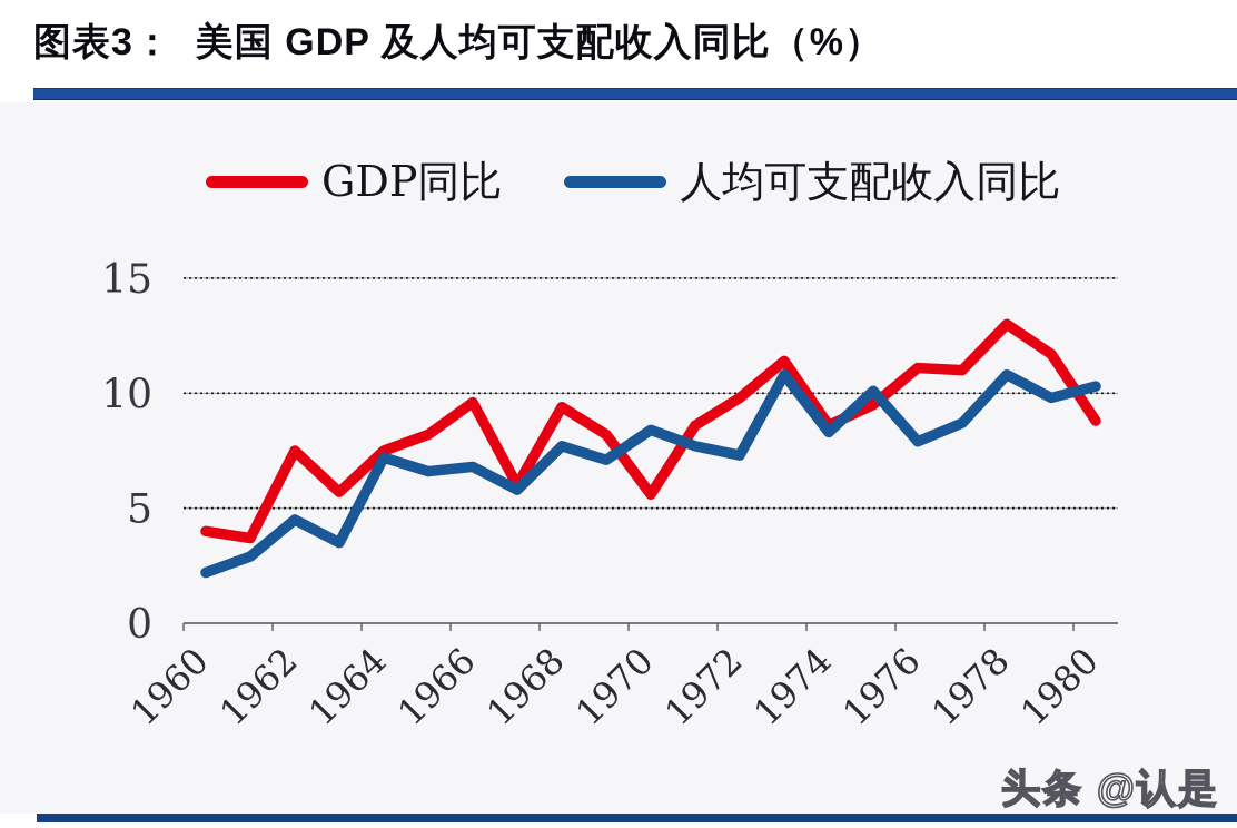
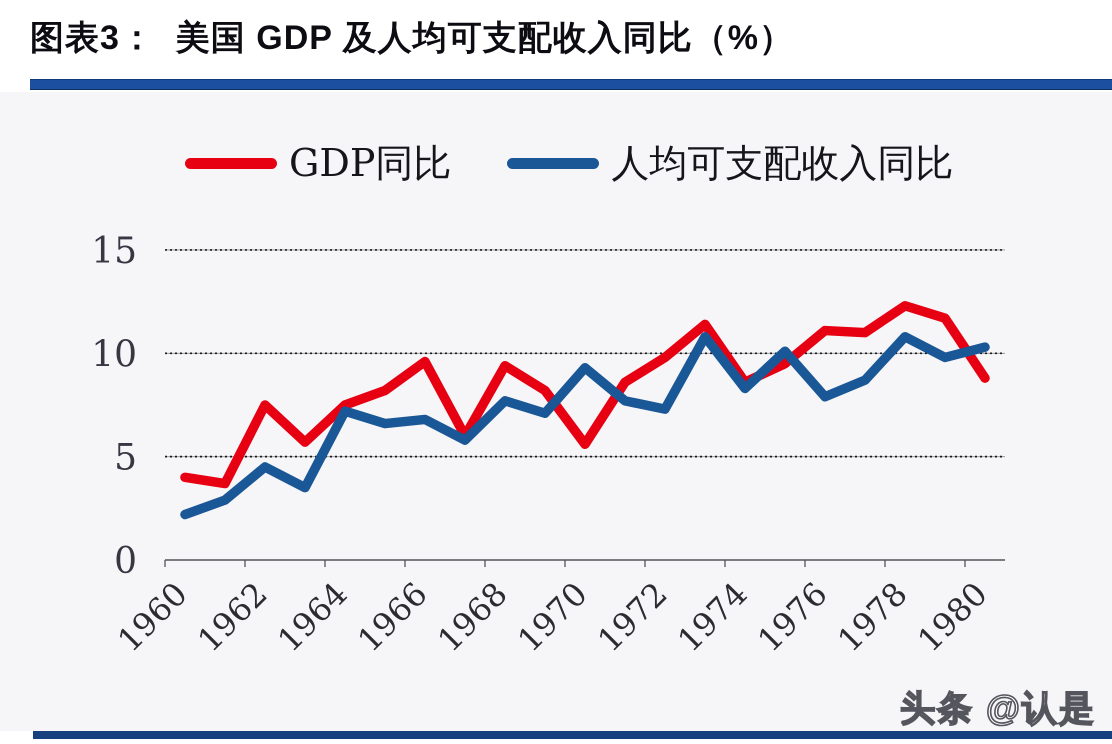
人均可支配收入同比/1970: 8.4 -> 9.3
GDP同比/1978: 13.0 -> 12.3
